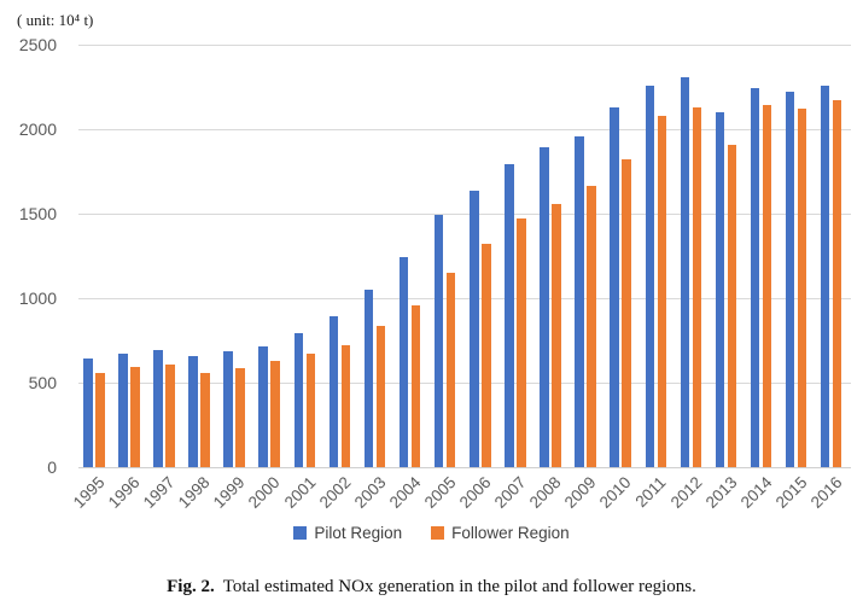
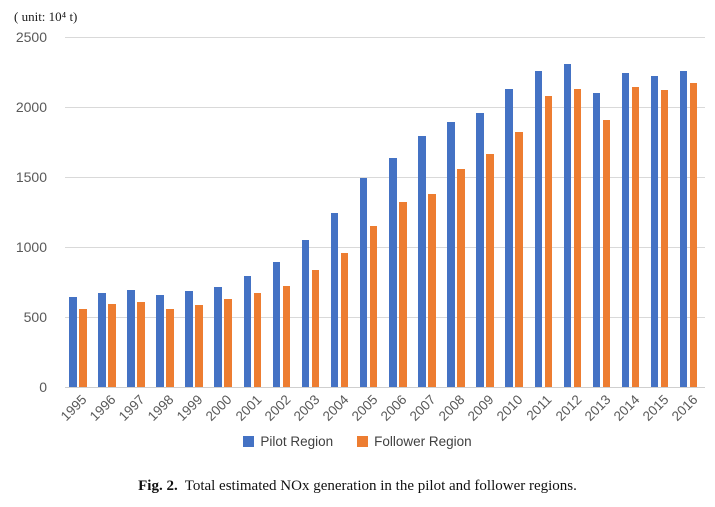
Follower Region/2007: 1480 -> 1380
